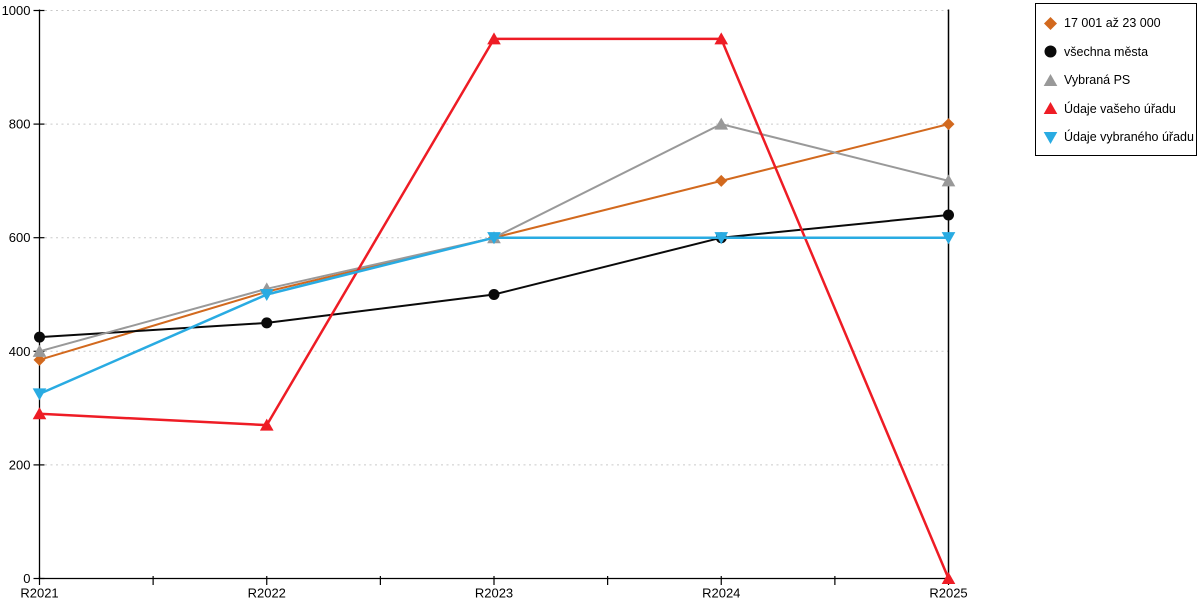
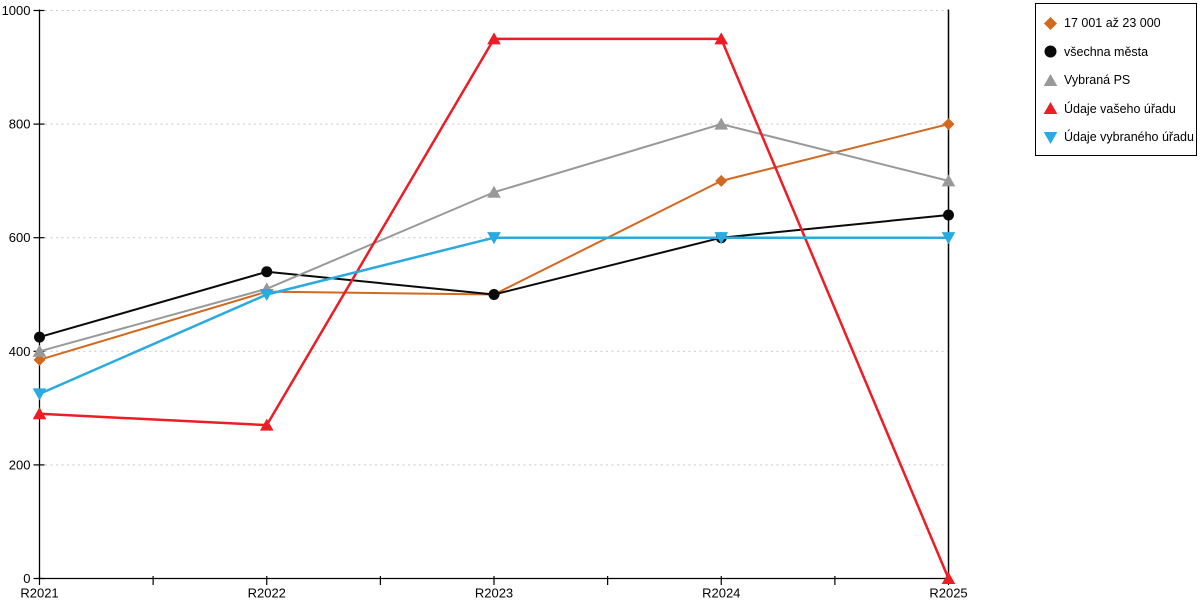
všechna města/R2022: 450 -> 540
17 001 až 23 000/R2023: 600 -> 500
Vybraná PS/R2023: 600 -> 680
